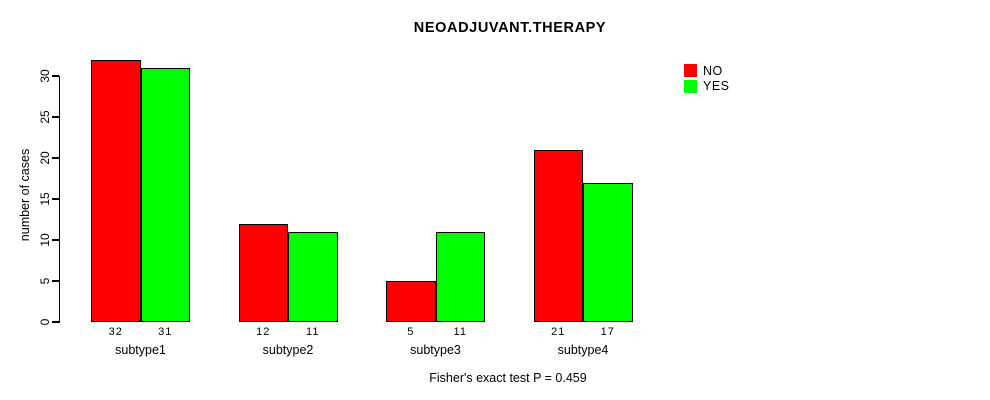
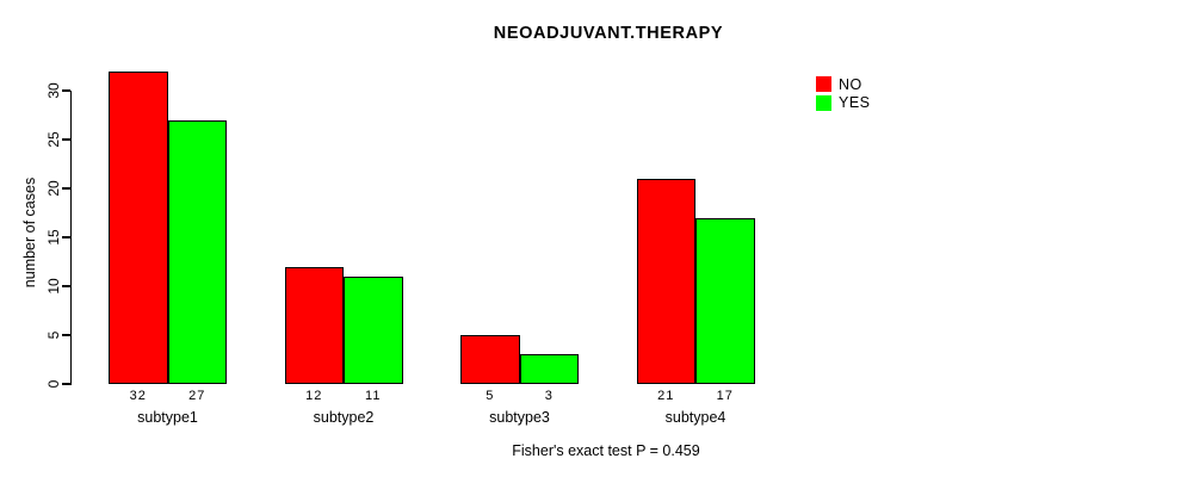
YES/subtype1: 31 -> 27
YES/subtype3: 11 -> 3
